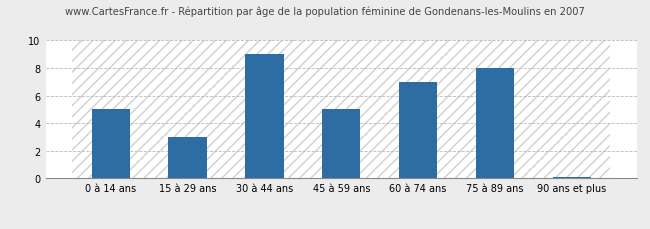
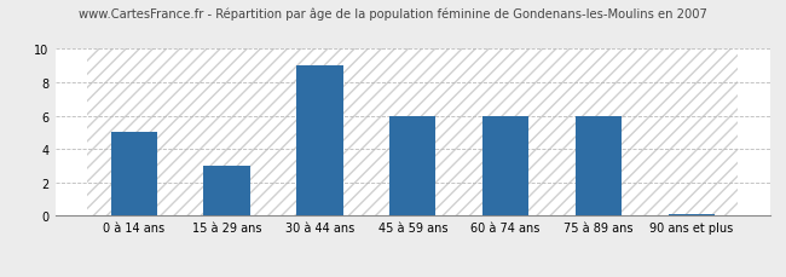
45 à 59 ans: 5.0 -> 6.0
60 à 74 ans: 7.0 -> 6.0
75 à 89 ans: 8.0 -> 6.0
